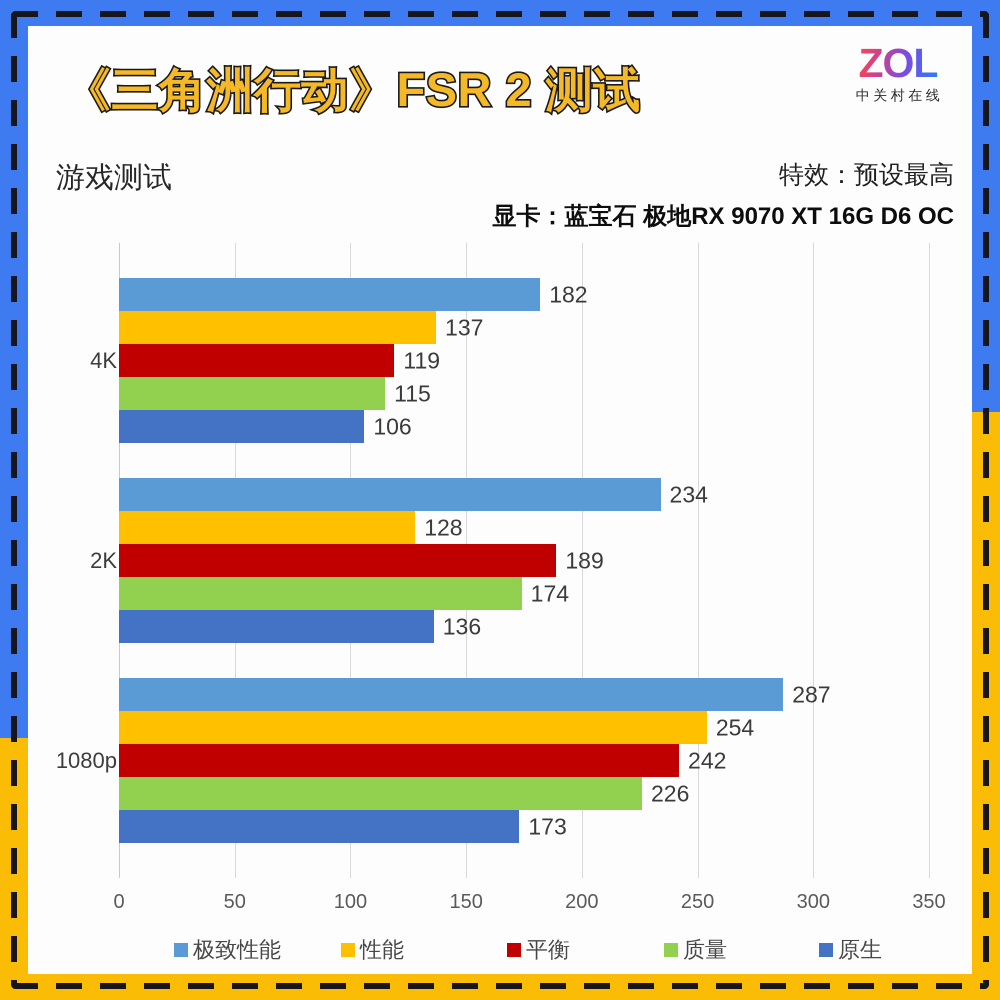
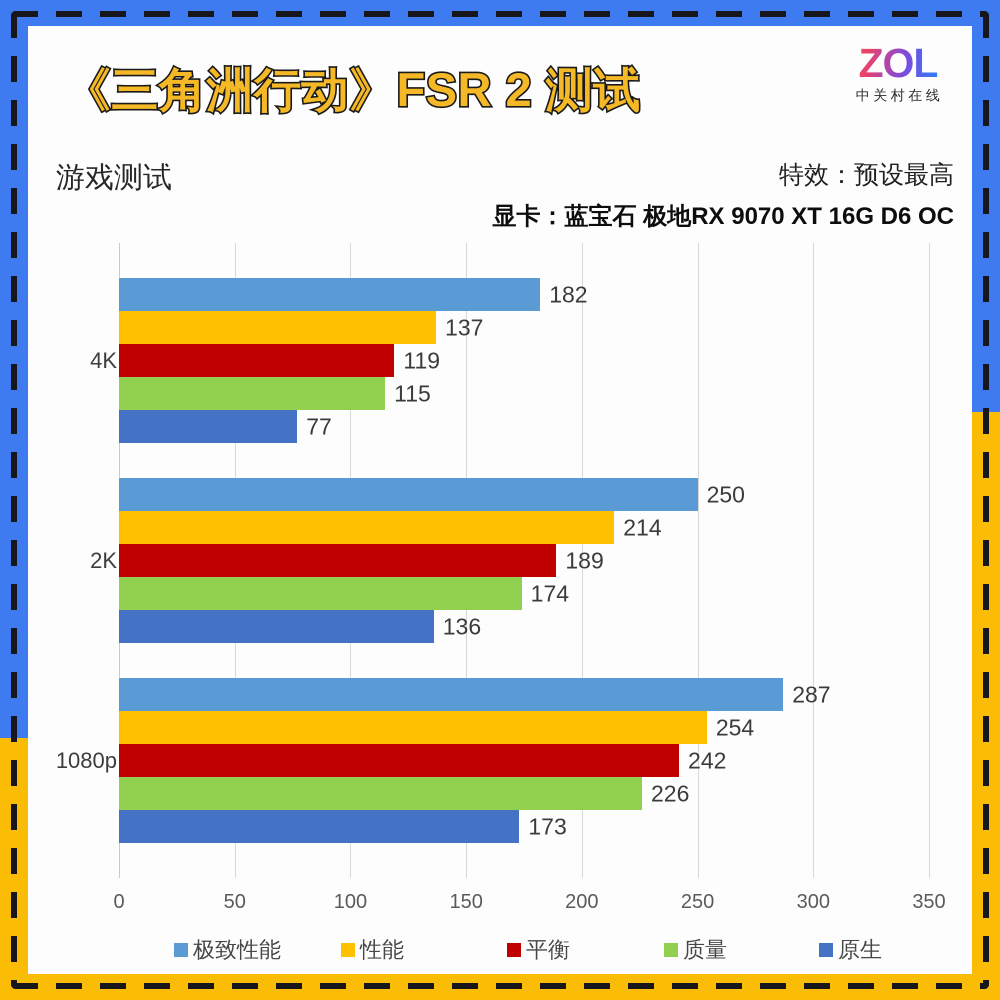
原生/4K: 106 -> 77
极致性能/2K: 234 -> 250
性能/2K: 128 -> 214
